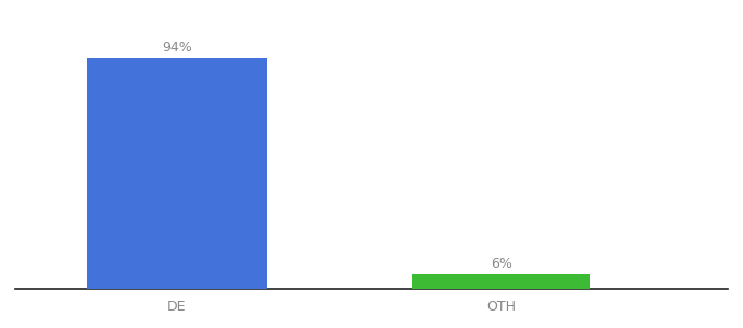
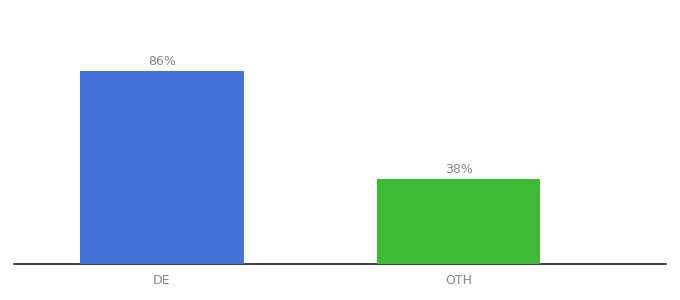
DE: 94% -> 86%
OTH: 6% -> 38%
